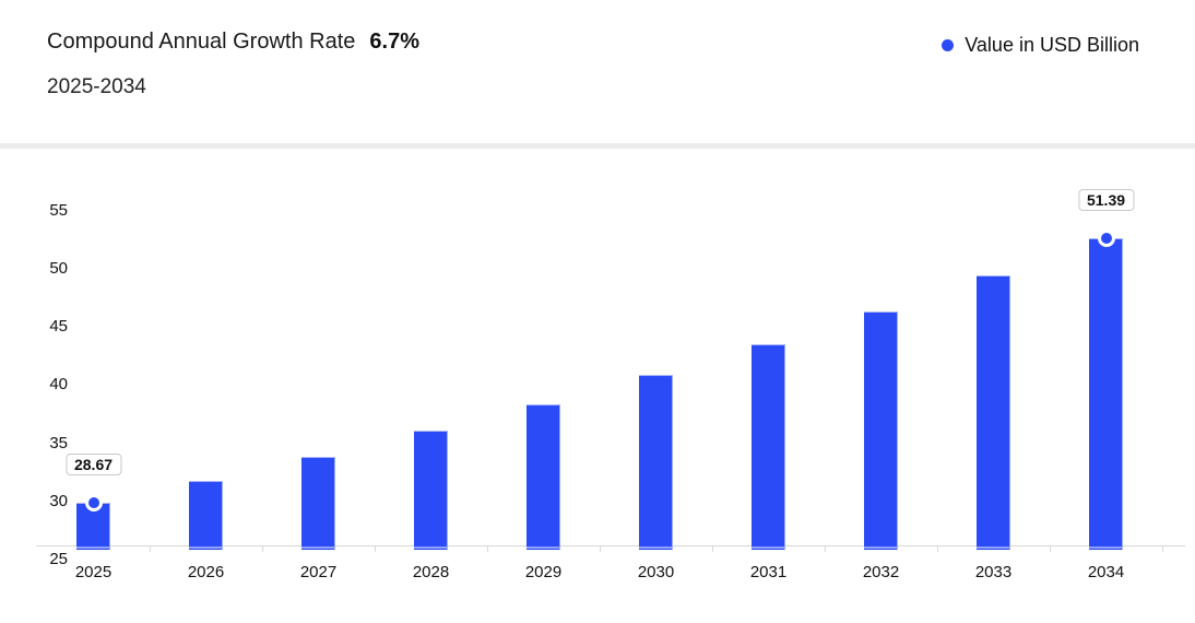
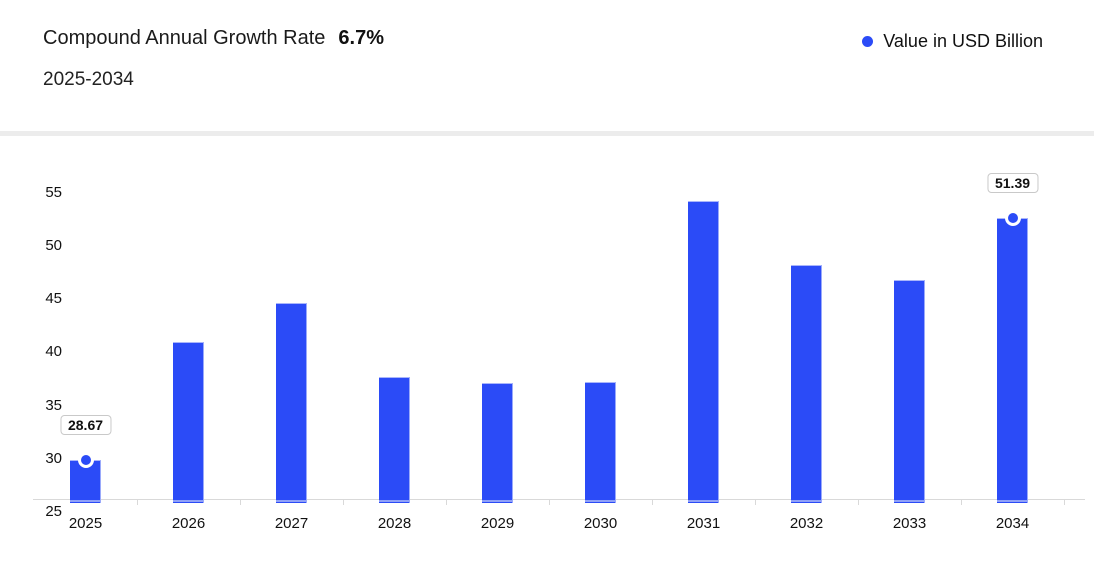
2026: 30.6 -> 39.8
2027: 32.6 -> 43.4
2028: 34.8 -> 36.5
2029: 37.2 -> 35.9
2030: 39.6 -> 36.0
2031: 42.3 -> 53.0
2032: 45.1 -> 47.0
2033: 48.2 -> 45.6
